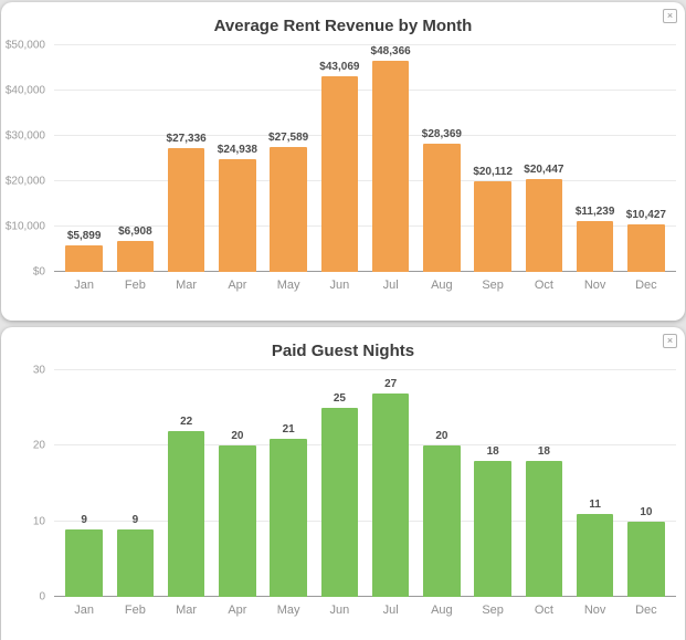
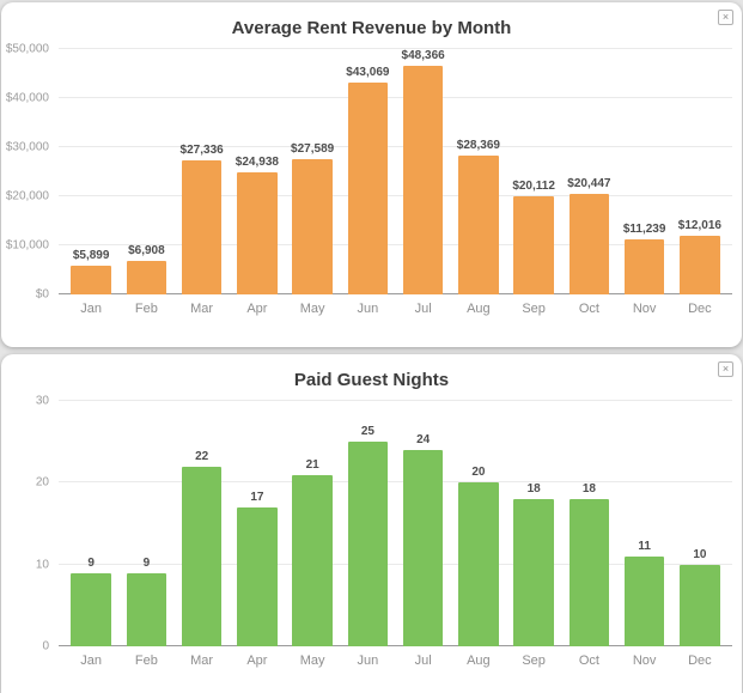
Average Rent Revenue by Month/Dec: $10,427 -> $12,016
Paid Guest Nights/Apr: 20 -> 17
Paid Guest Nights/Jul: 27 -> 24
